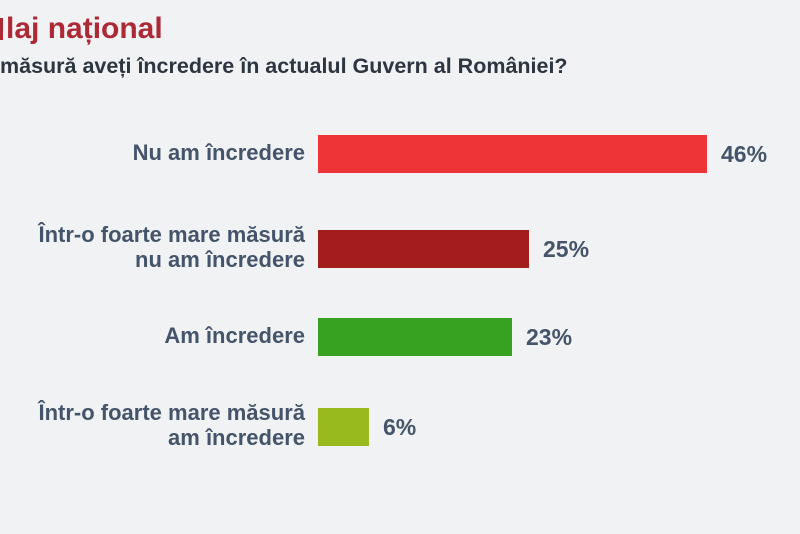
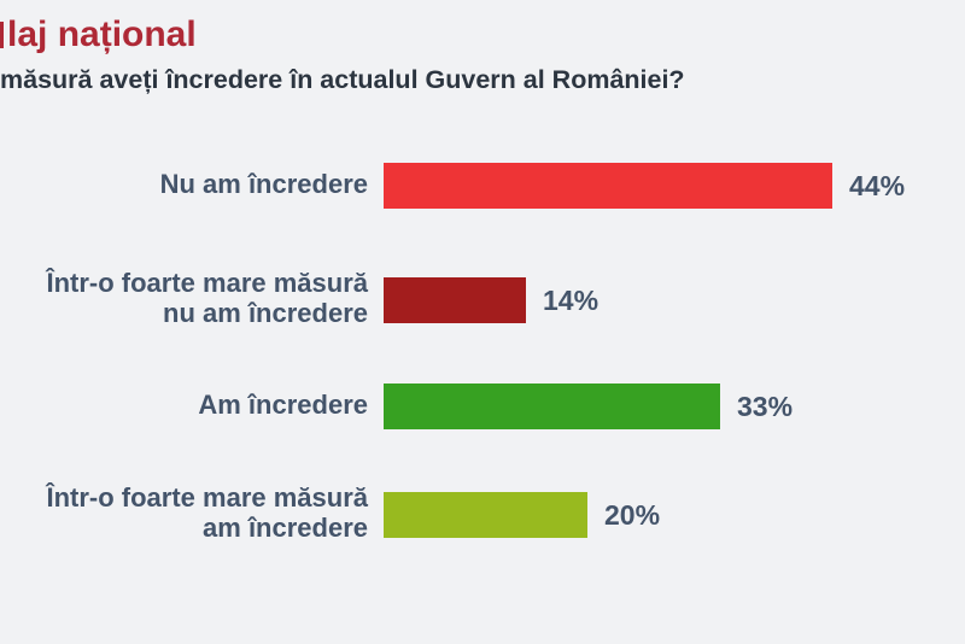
Nu am încredere: 46% -> 44%
Într-o foarte mare măsură nu am încredere: 25% -> 14%
Am încredere: 23% -> 33%
Într-o foarte mare măsură am încredere: 6% -> 20%
